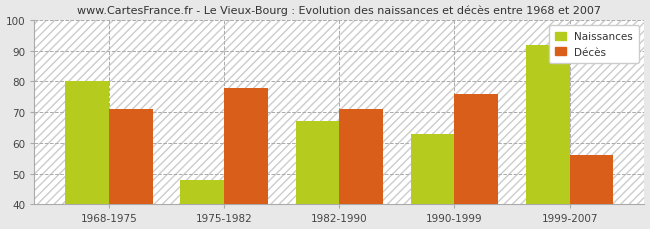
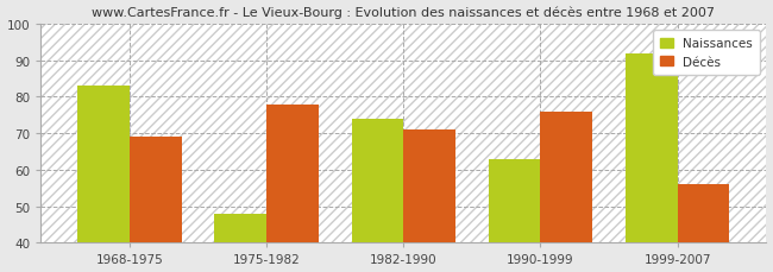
Naissances/1968-1975: 80 -> 83
Décès/1968-1975: 71 -> 69
Naissances/1982-1990: 67 -> 74
